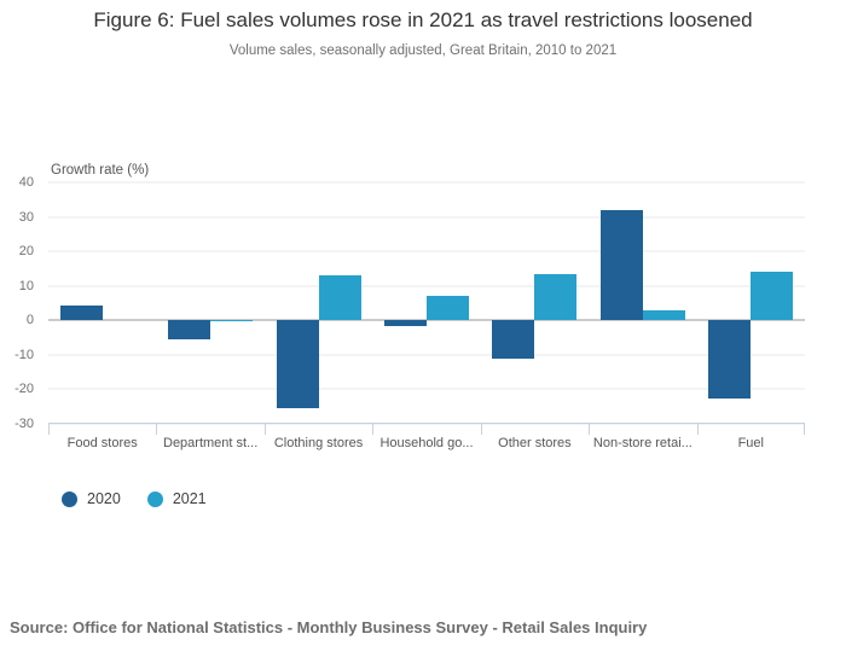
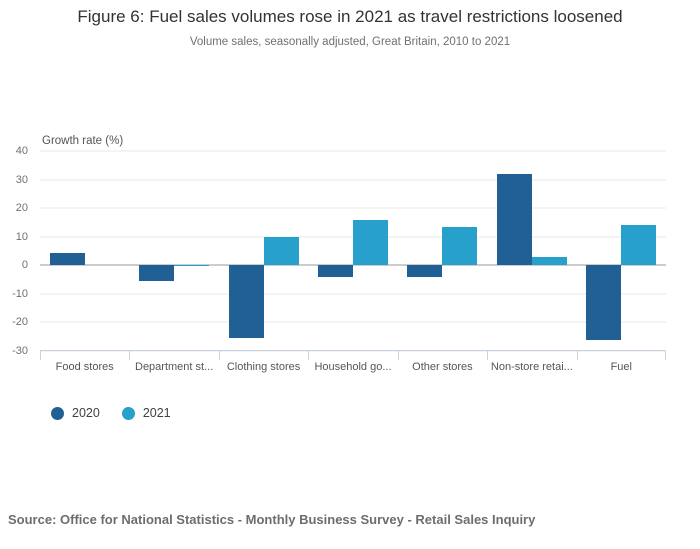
2021/Clothing stores: 13 -> 10
2020/Household go...: -2 -> -4
2021/Household go...: 7 -> 16
2020/Other stores: -11 -> -4
2020/Fuel: -22 -> -26
